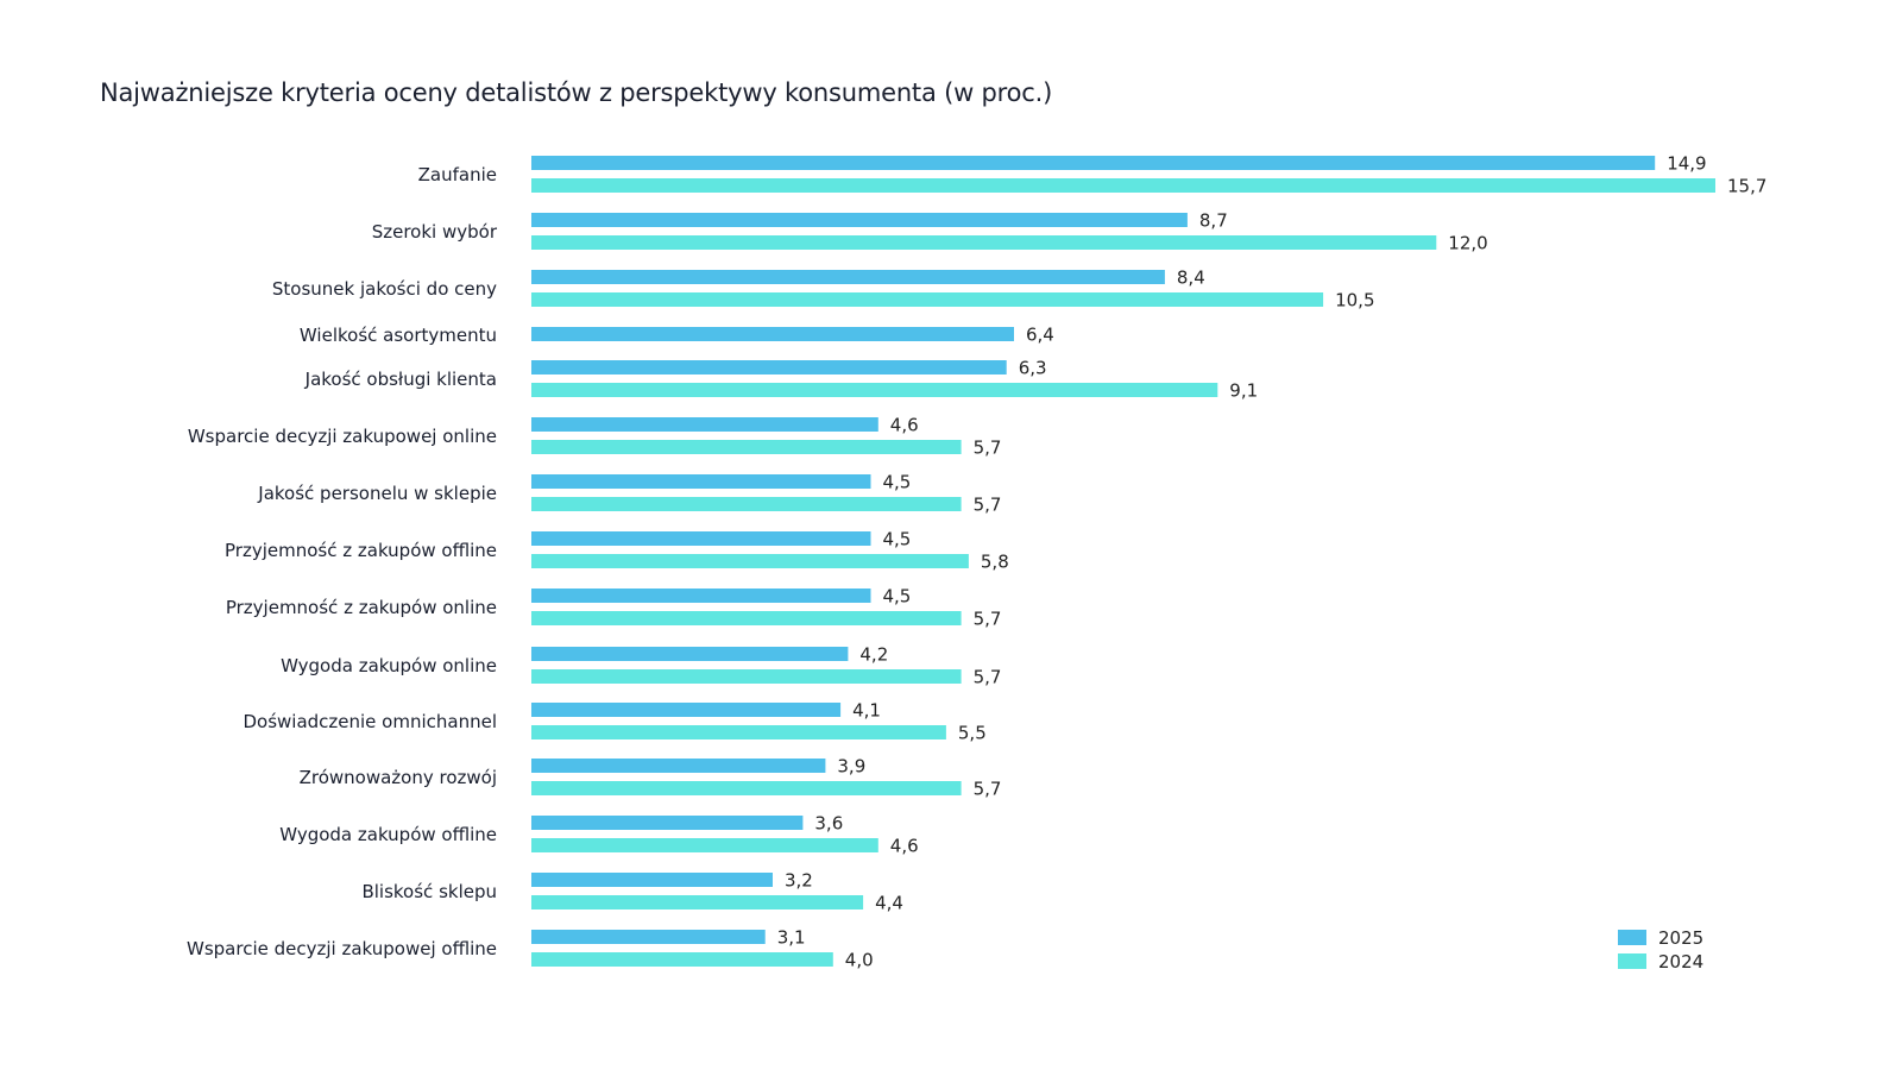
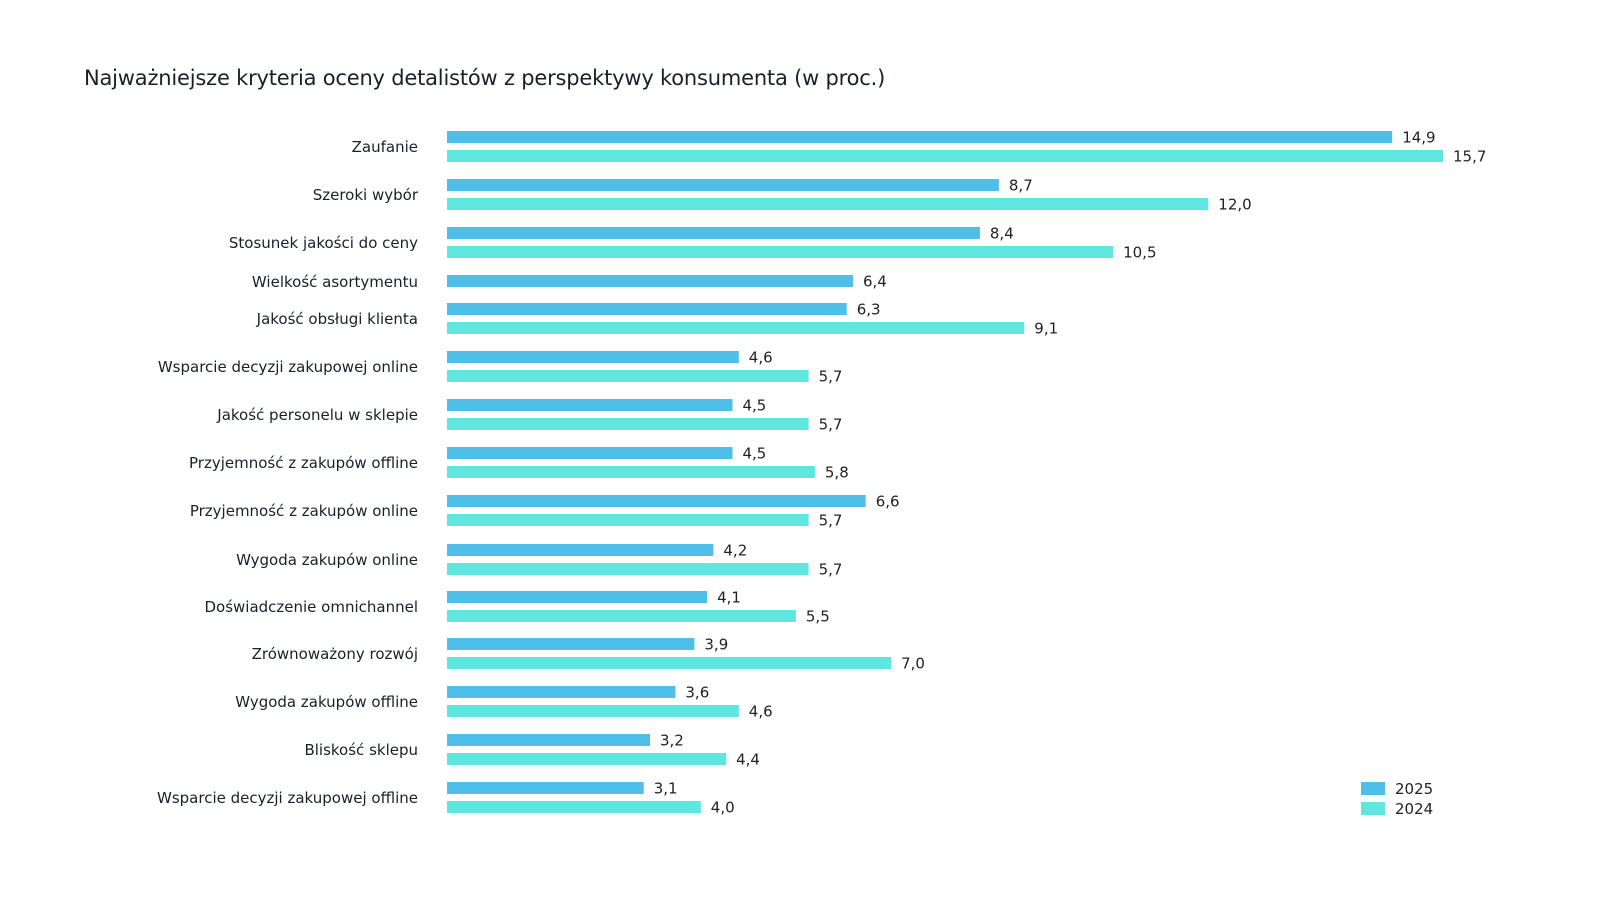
2025/Przyjemność z zakupów online: 4,5 -> 6,6
2024/Zrównoważony rozwój: 5,7 -> 7,0
